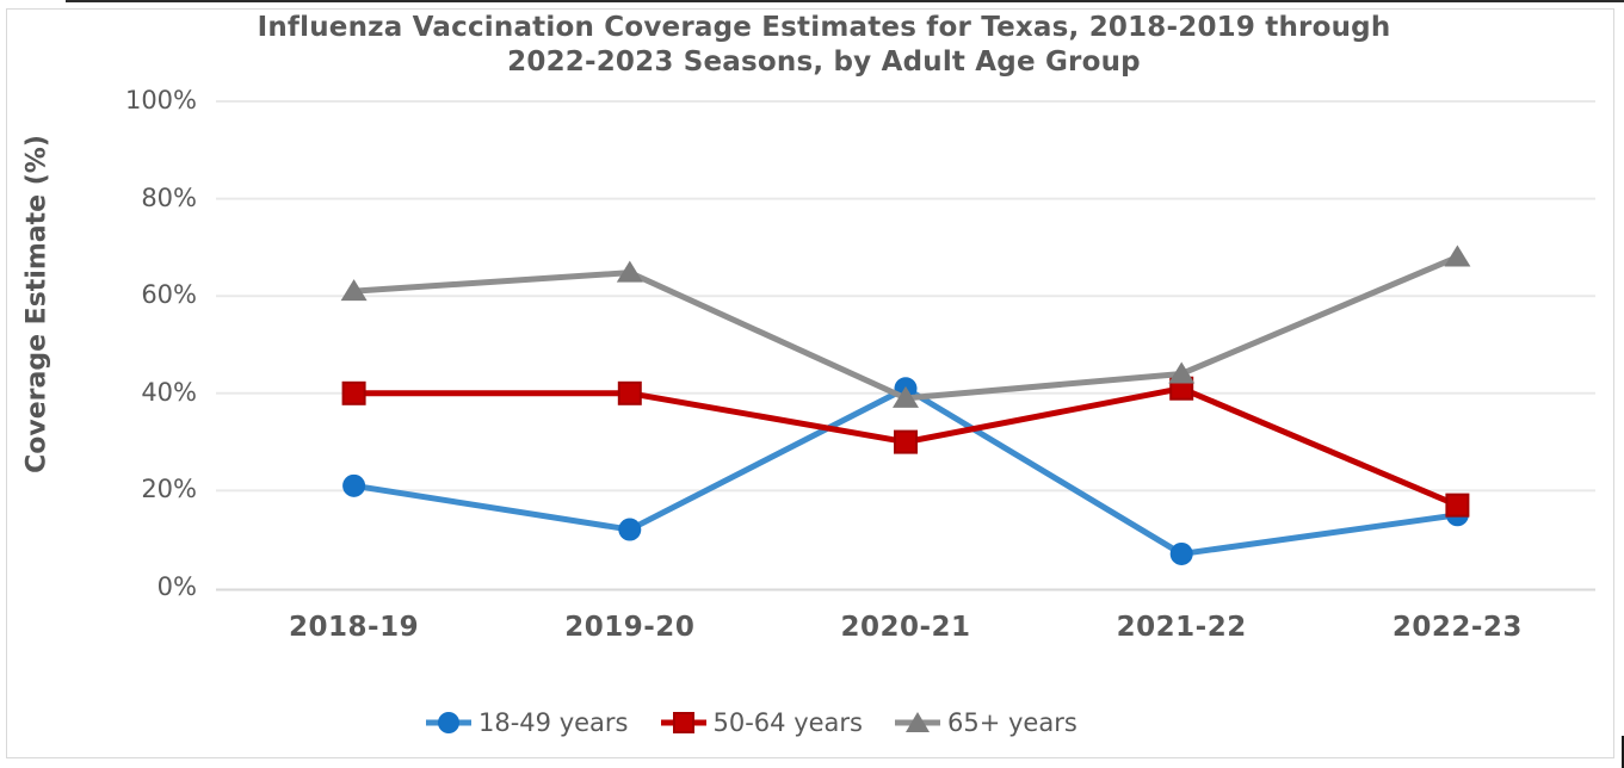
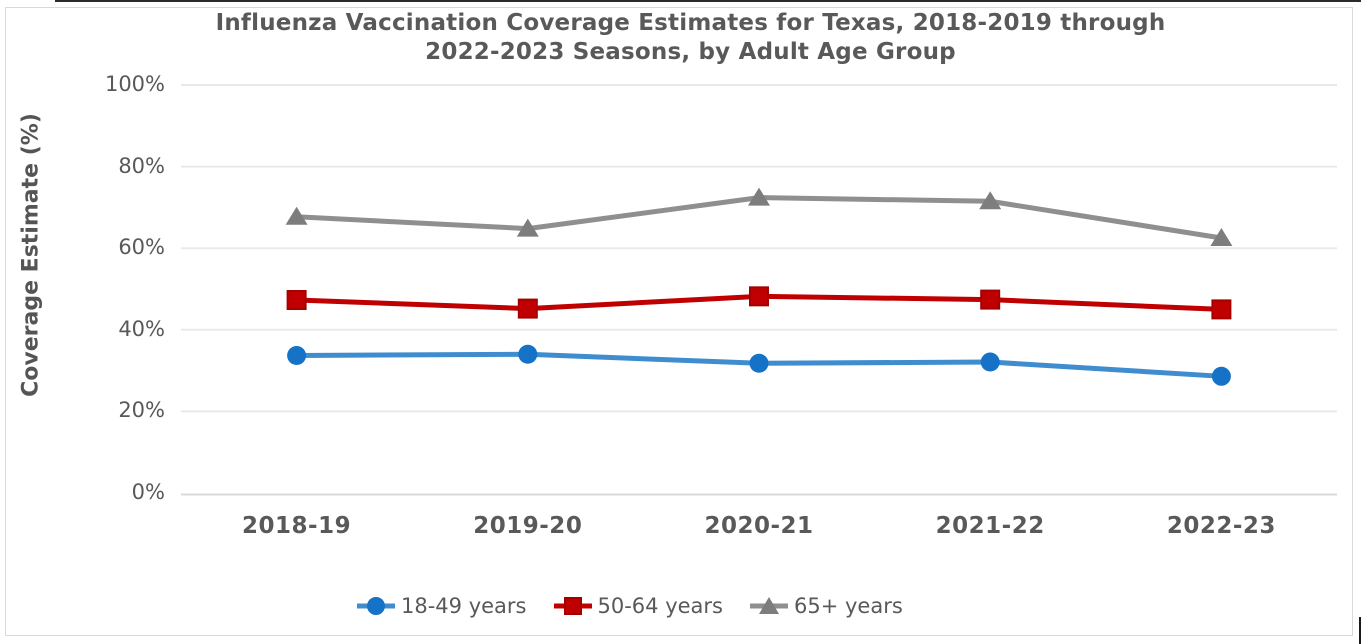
18-49 years/2018-19: 21% -> 34%
50-64 years/2018-19: 40% -> 47%
65+ years/2018-19: 61% -> 68%
18-49 years/2019-20: 12% -> 34%
50-64 years/2019-20: 40% -> 45%
18-49 years/2020-21: 41% -> 32%
50-64 years/2020-21: 30% -> 48%
65+ years/2020-21: 39% -> 72%
18-49 years/2021-22: 7% -> 32%
50-64 years/2021-22: 41% -> 47%
65+ years/2021-22: 44% -> 72%
18-49 years/2022-23: 15% -> 29%
50-64 years/2022-23: 17% -> 45%
65+ years/2022-23: 68% -> 62%
